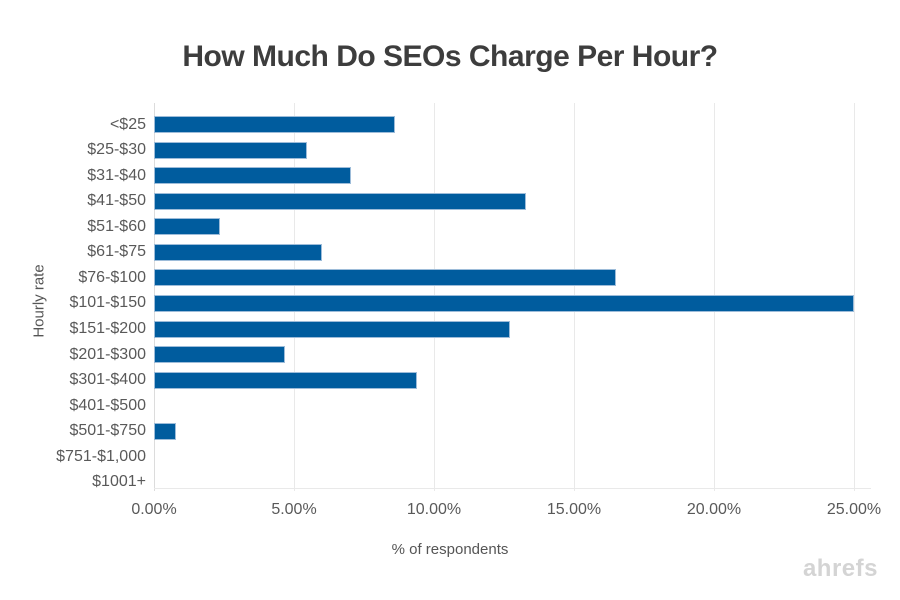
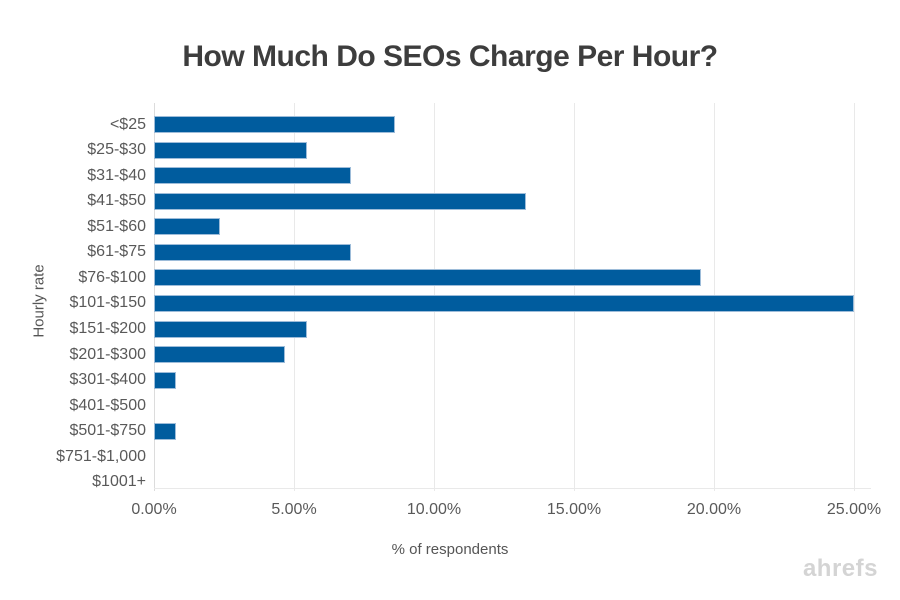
$61-$75: 6.0% -> 7.0%
$76-$100: 16.5% -> 19.5%
$151-$200: 12.7% -> 5.5%
$301-$400: 9.4% -> 0.8%
